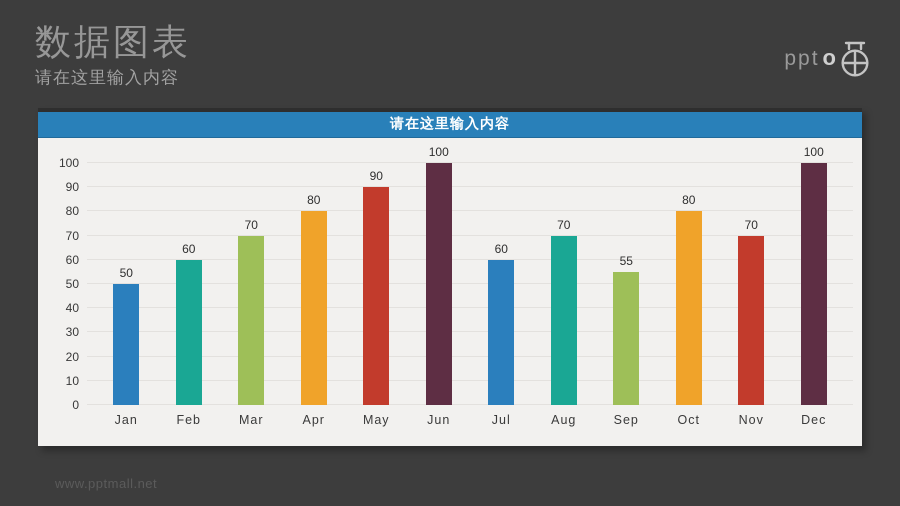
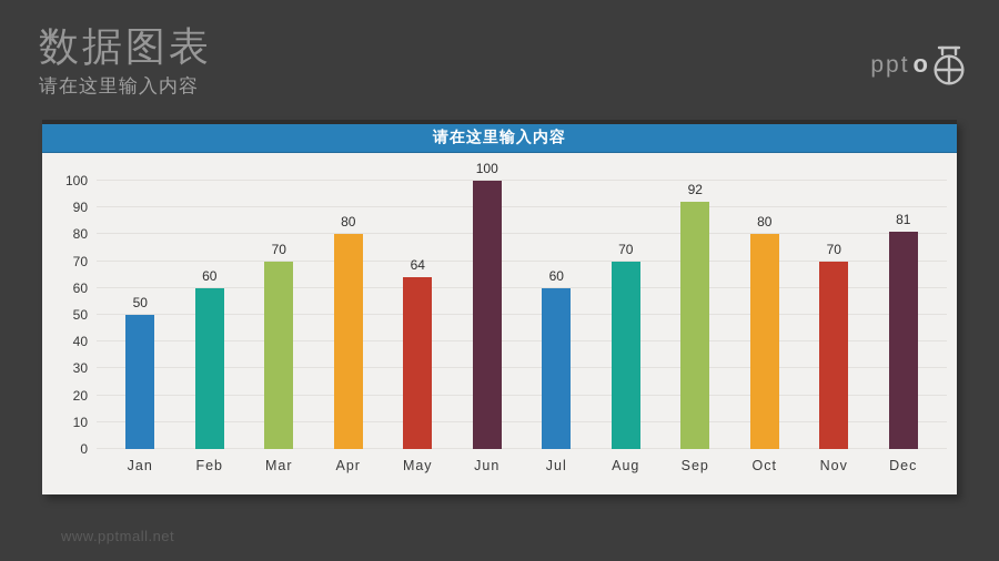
May: 90 -> 64
Sep: 55 -> 92
Dec: 100 -> 81
